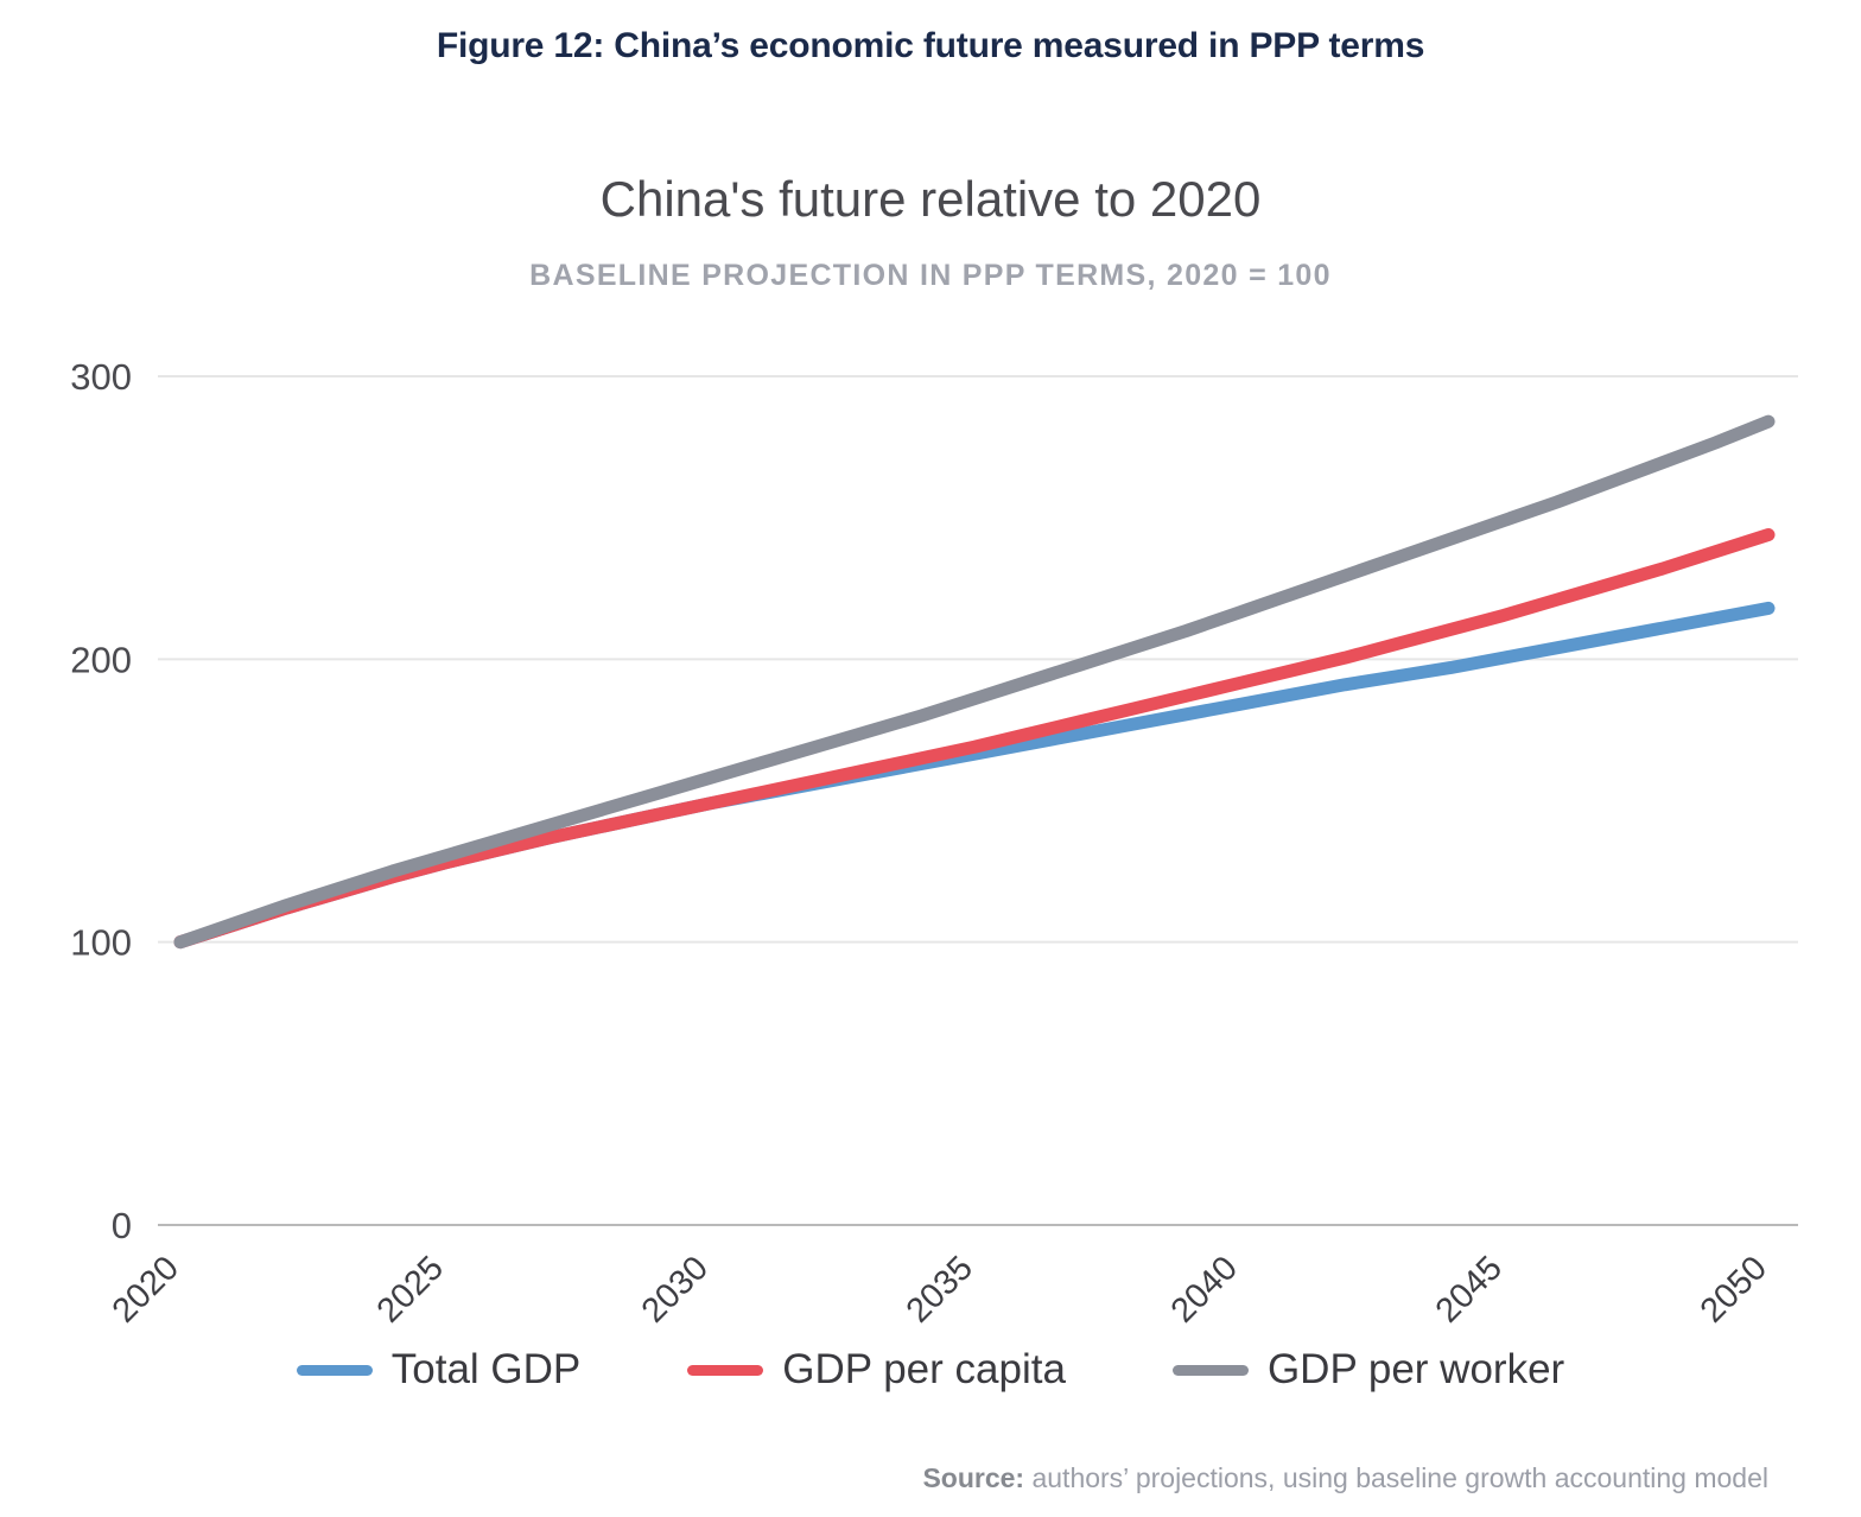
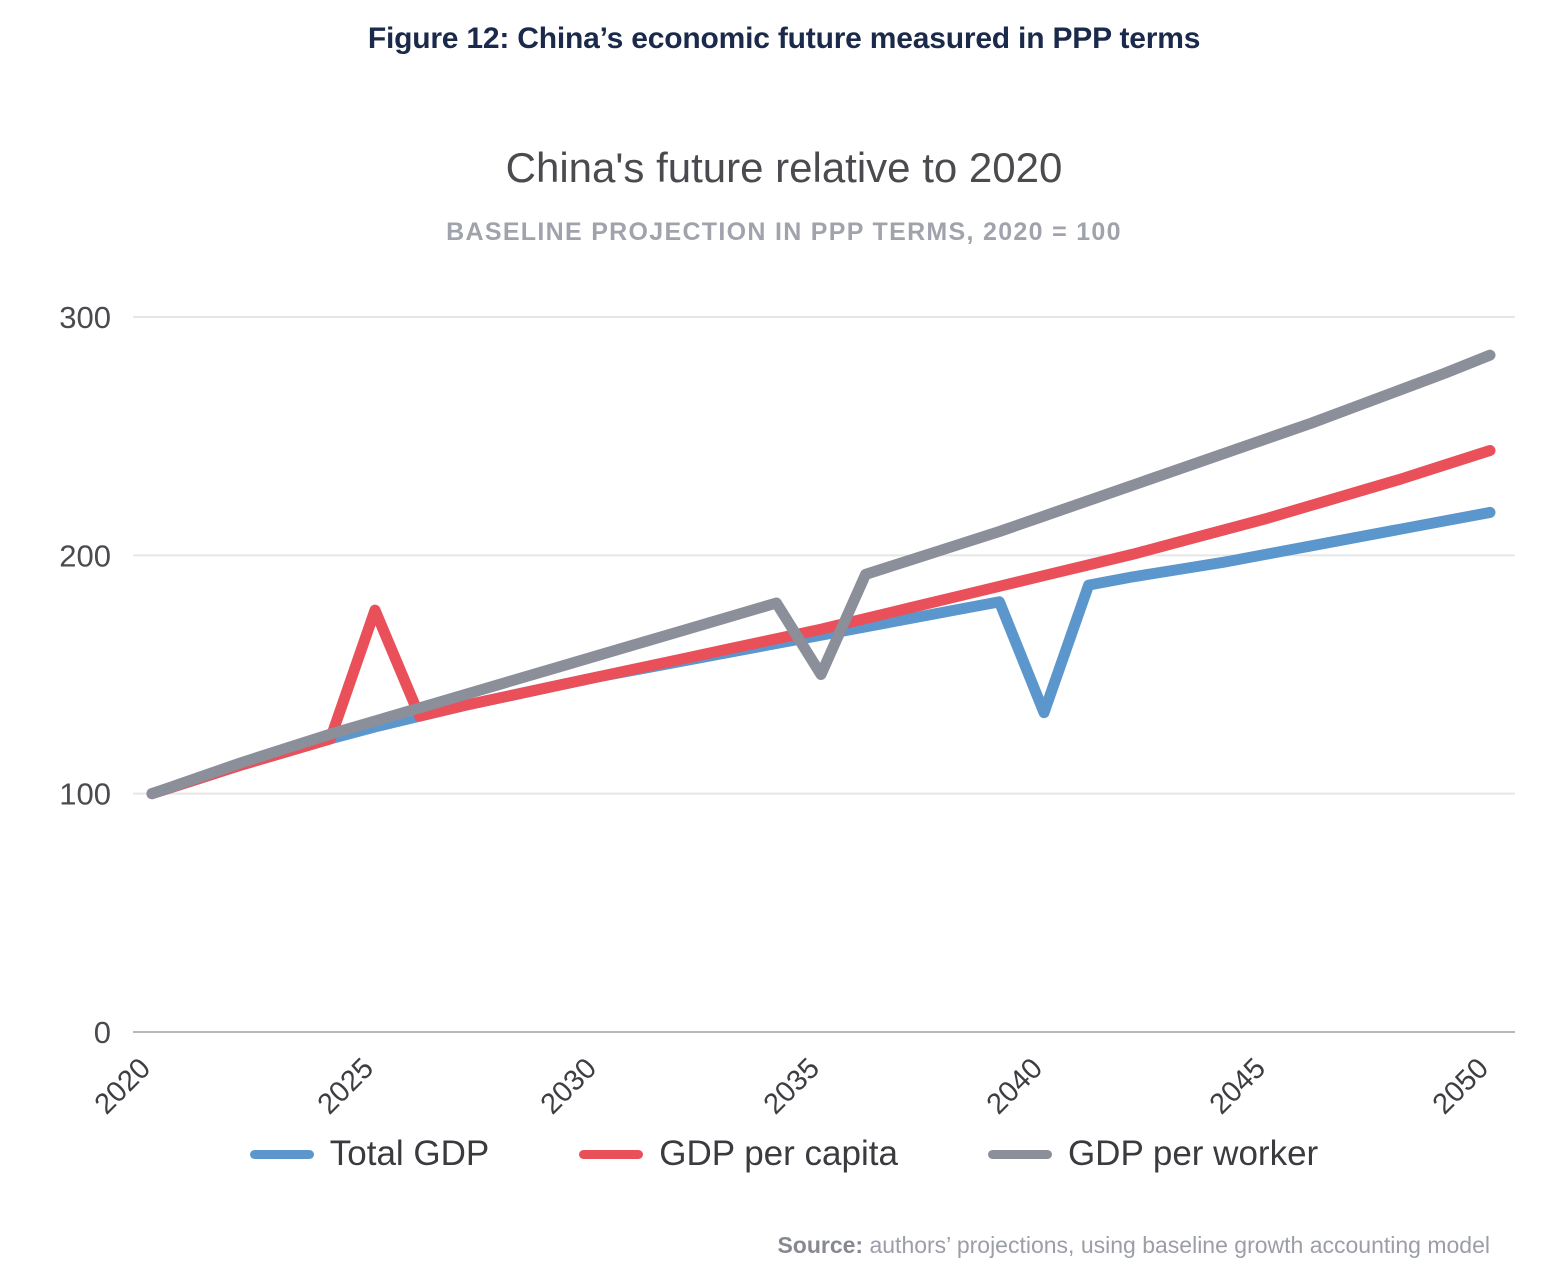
GDP per capita/2025: 128 -> 177
GDP per worker/2035: 186 -> 150
Total GDP/2040: 184 -> 134
